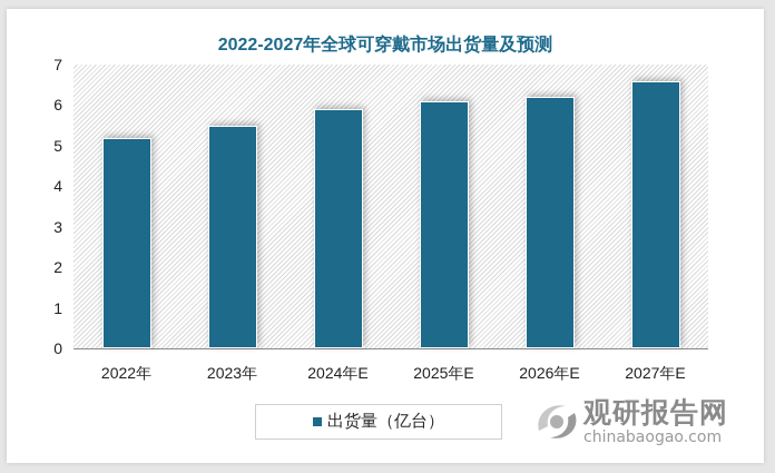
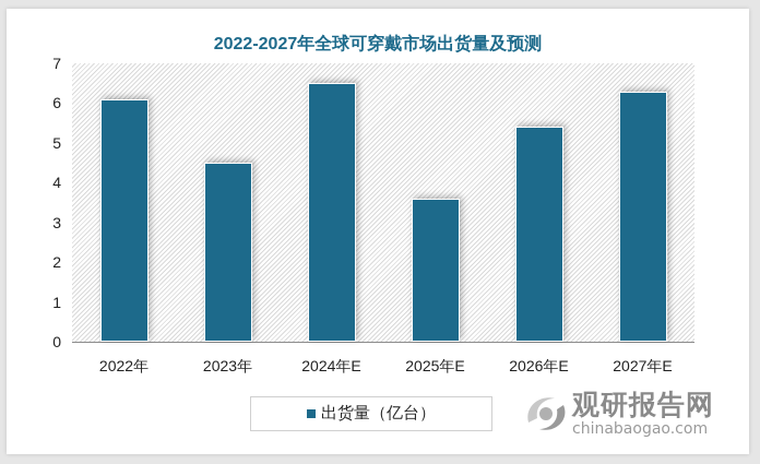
2022年: 5.2 -> 6.1
2023年: 5.5 -> 4.5
2024年E: 5.9 -> 6.5
2025年E: 6.1 -> 3.6
2026年E: 6.2 -> 5.4
2027年E: 6.6 -> 6.3
